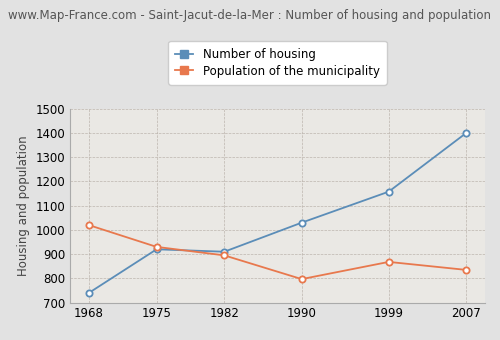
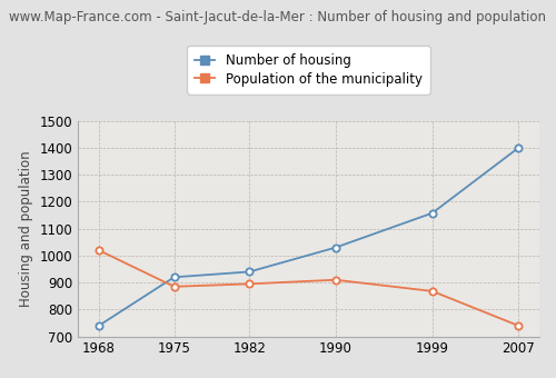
Population of the municipality/1975: 930 -> 885
Number of housing/1982: 910 -> 940
Population of the municipality/1990: 797 -> 910
Population of the municipality/2007: 835 -> 740
